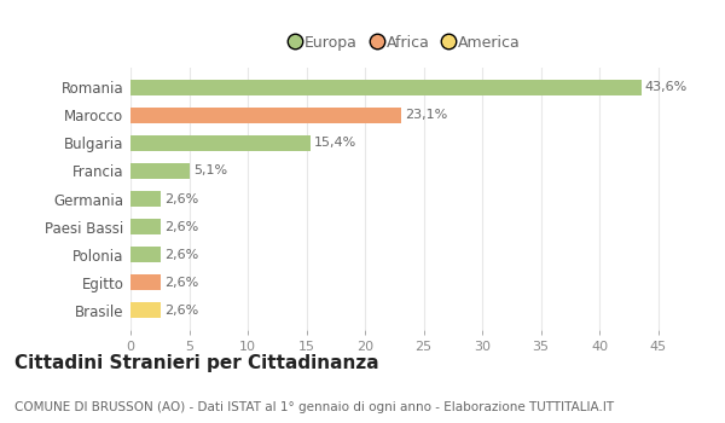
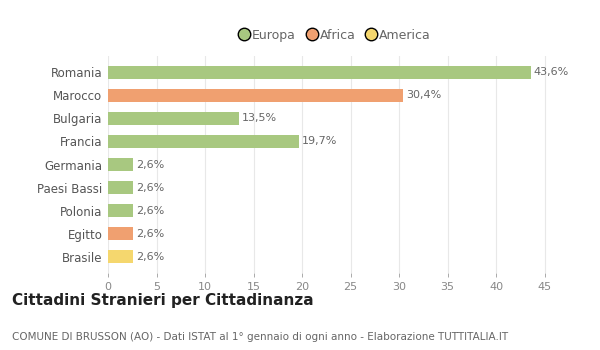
Marocco: 23,1% -> 30,4%
Bulgaria: 15,4% -> 13,5%
Francia: 5,1% -> 19,7%
